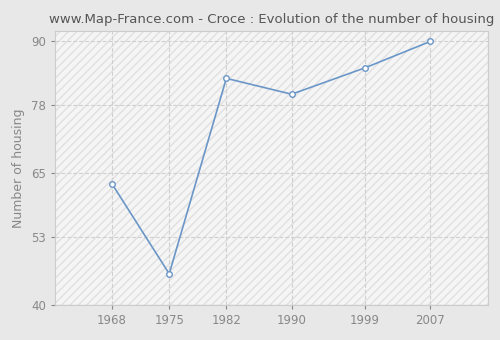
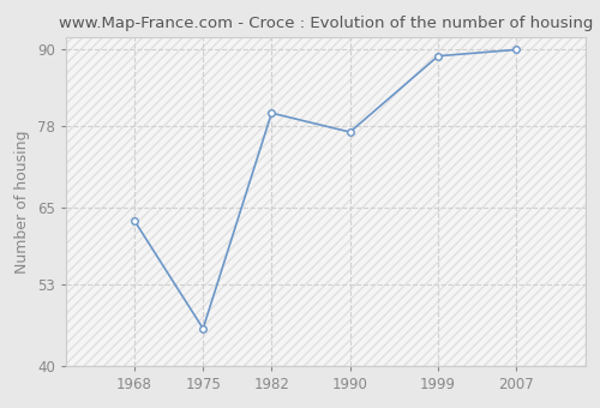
1982: 83 -> 80
1990: 80 -> 77
1999: 85 -> 89
